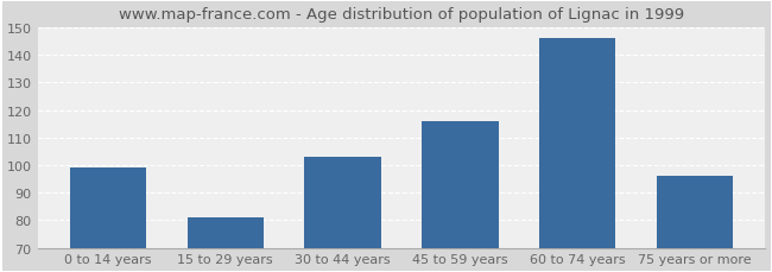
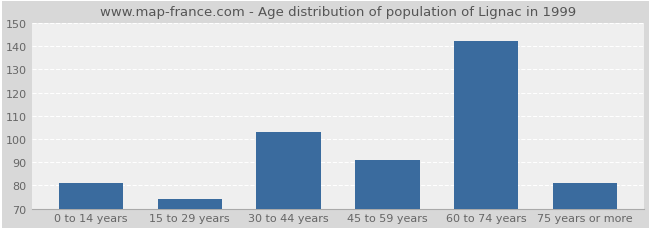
0 to 14 years: 99 -> 81
15 to 29 years: 81 -> 74
45 to 59 years: 116 -> 91
60 to 74 years: 146 -> 142
75 years or more: 96 -> 81
